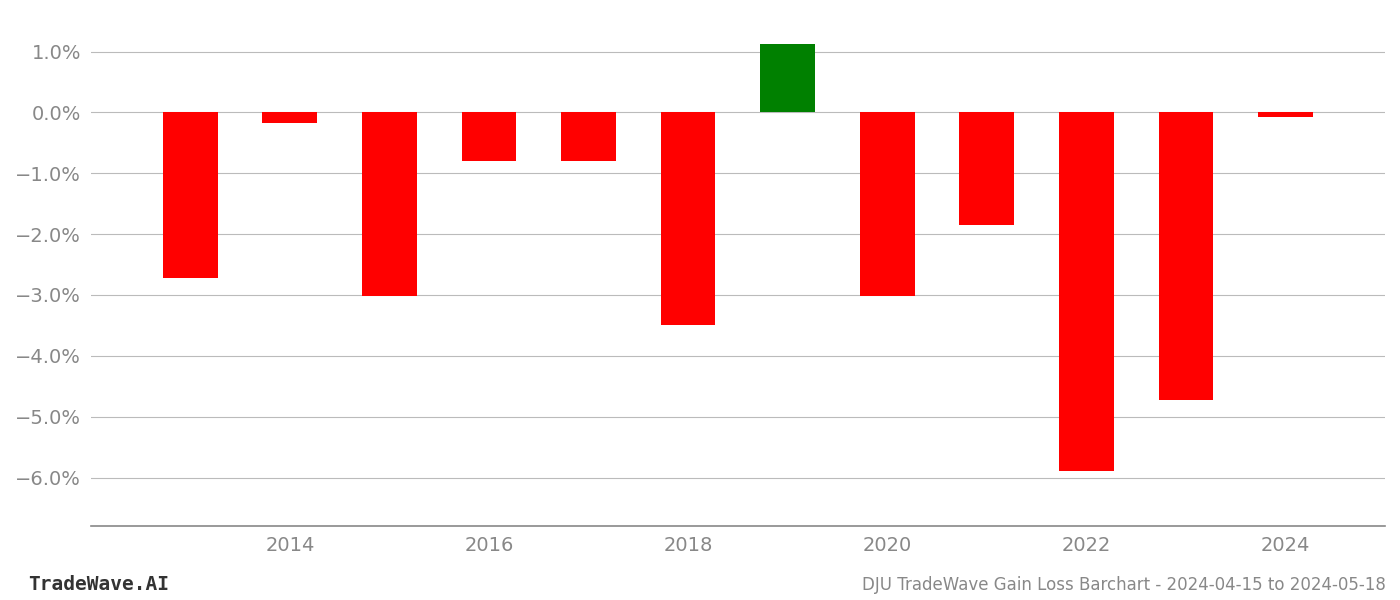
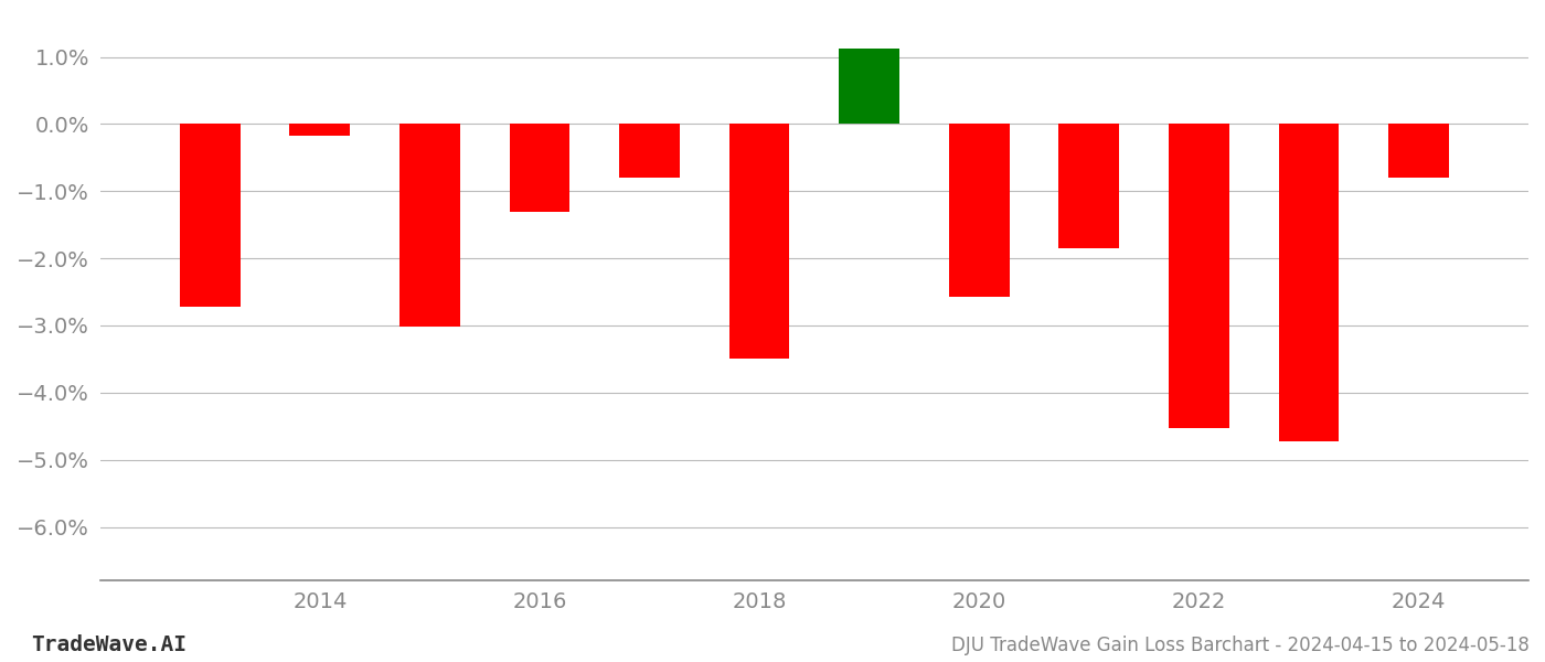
2016: -0.80% -> -1.30%
2020: -3.02% -> -2.58%
2022: -5.90% -> -4.52%
2024: -0.08% -> -0.80%
